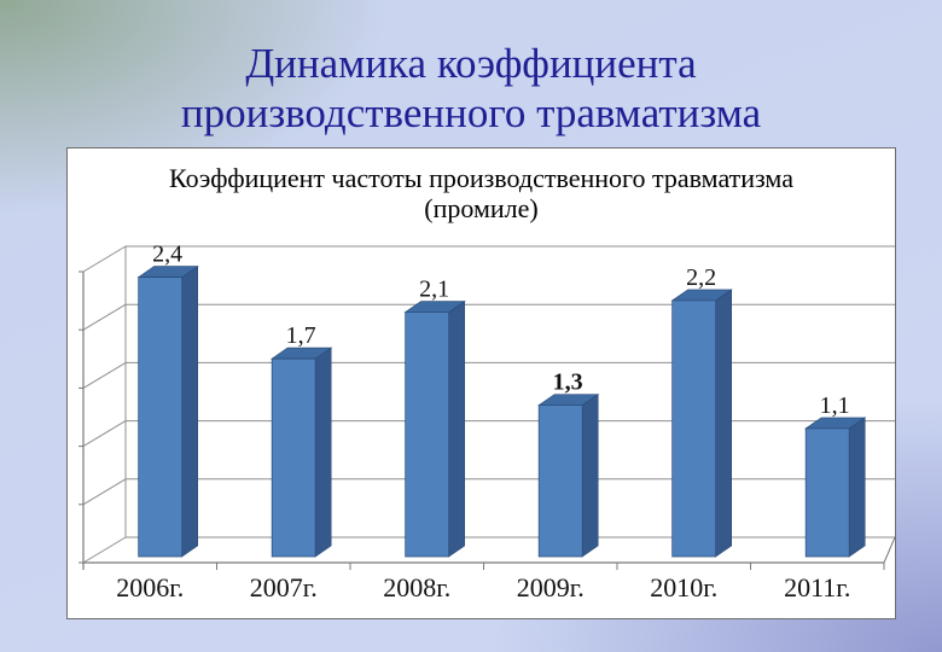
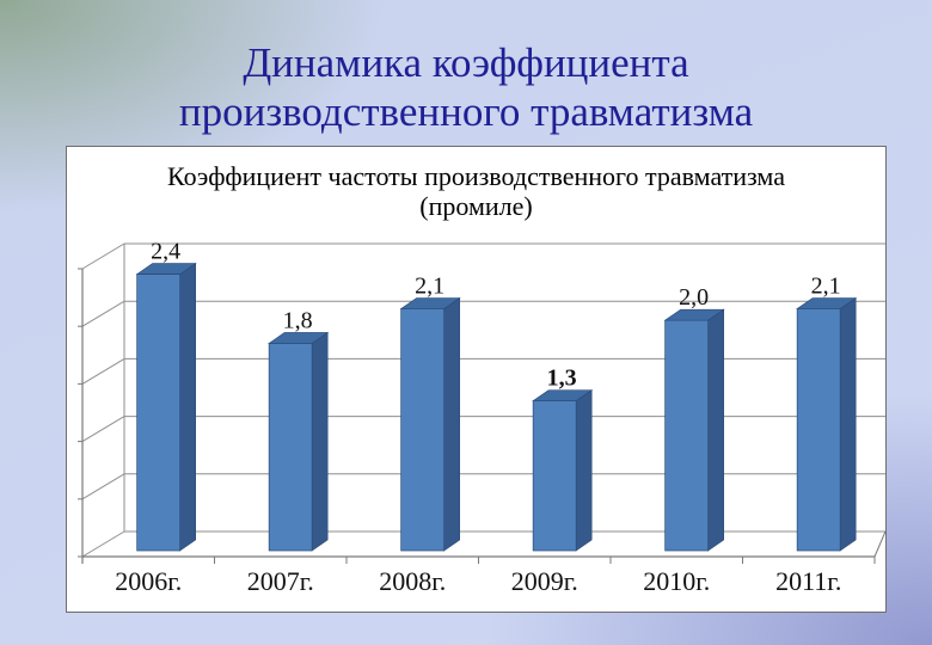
2007г.: 1,7 -> 1,8
2010г.: 2,2 -> 2,0
2011г.: 1,1 -> 2,1
